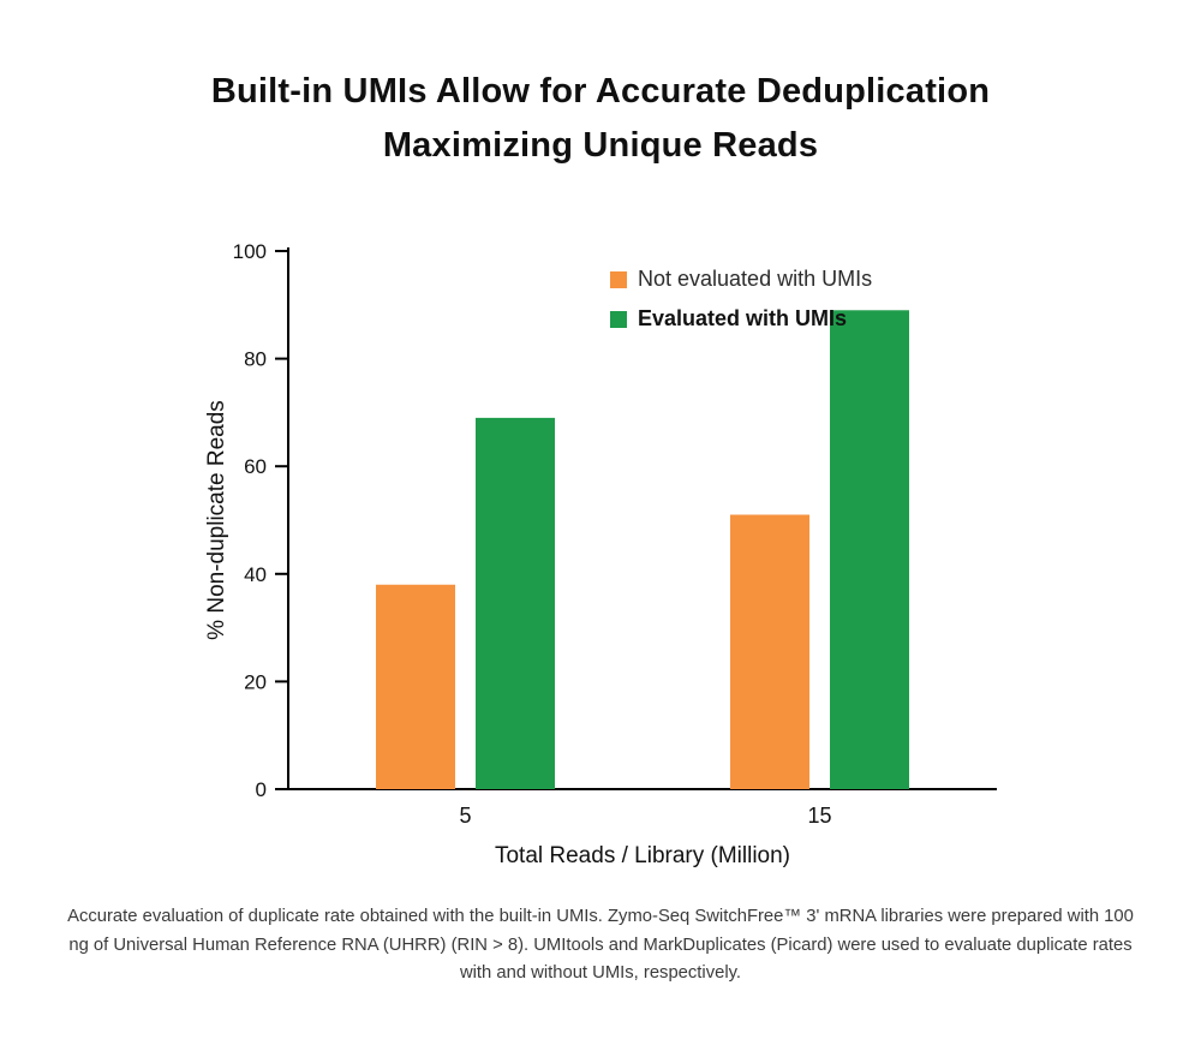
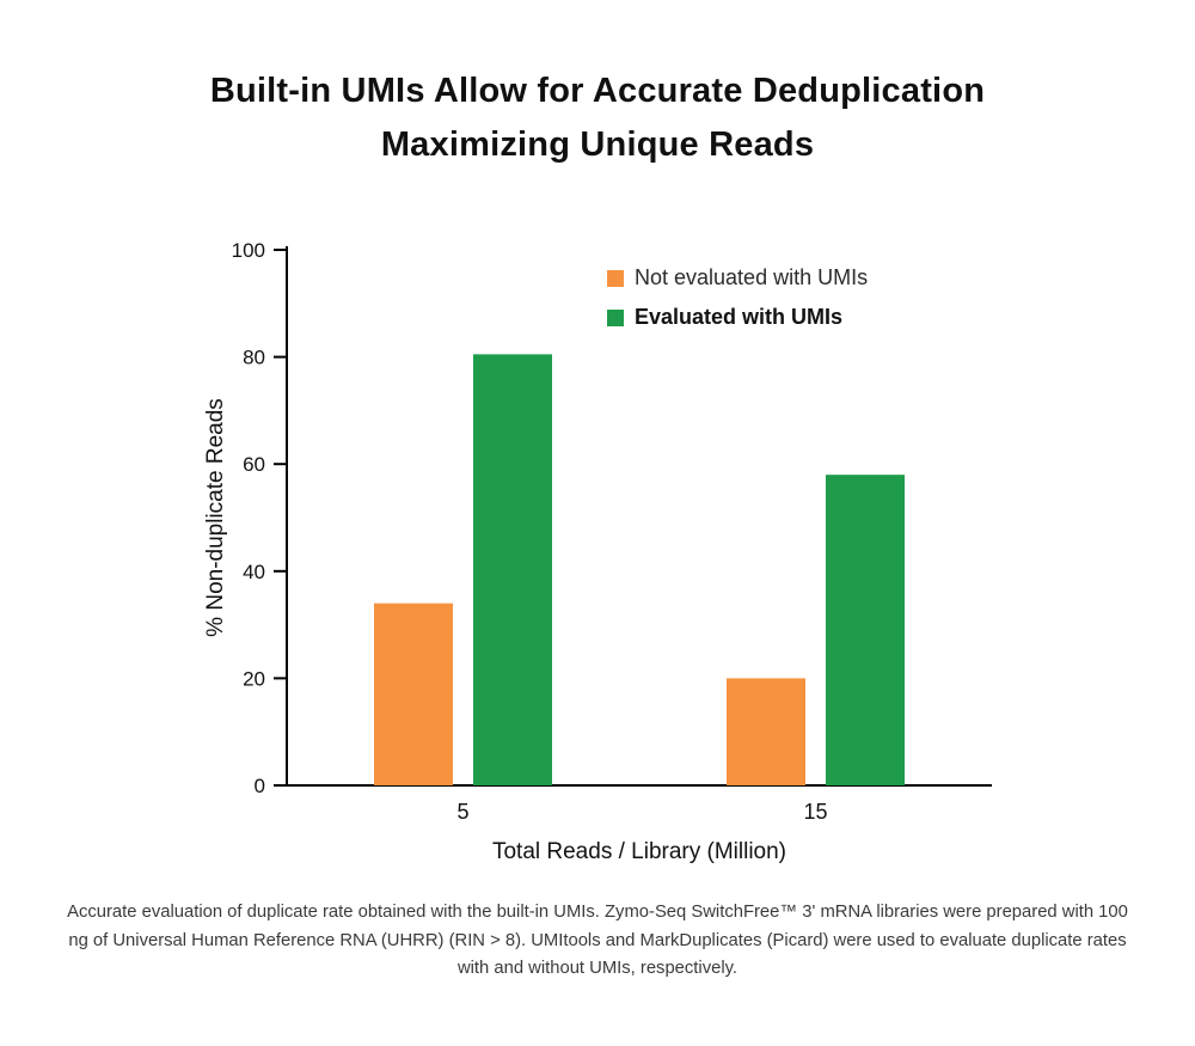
Not evaluated with UMIs/5: 38 -> 34
Evaluated with UMIs/5: 69 -> 80
Not evaluated with UMIs/15: 51 -> 20
Evaluated with UMIs/15: 89 -> 58
